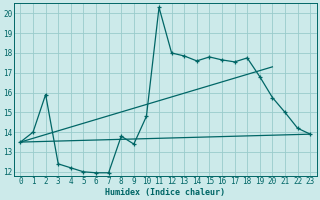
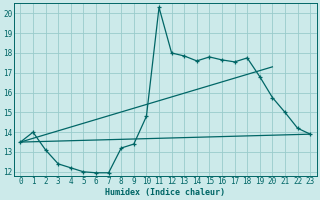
2: 15.9 -> 13.1
8: 13.8 -> 13.2
